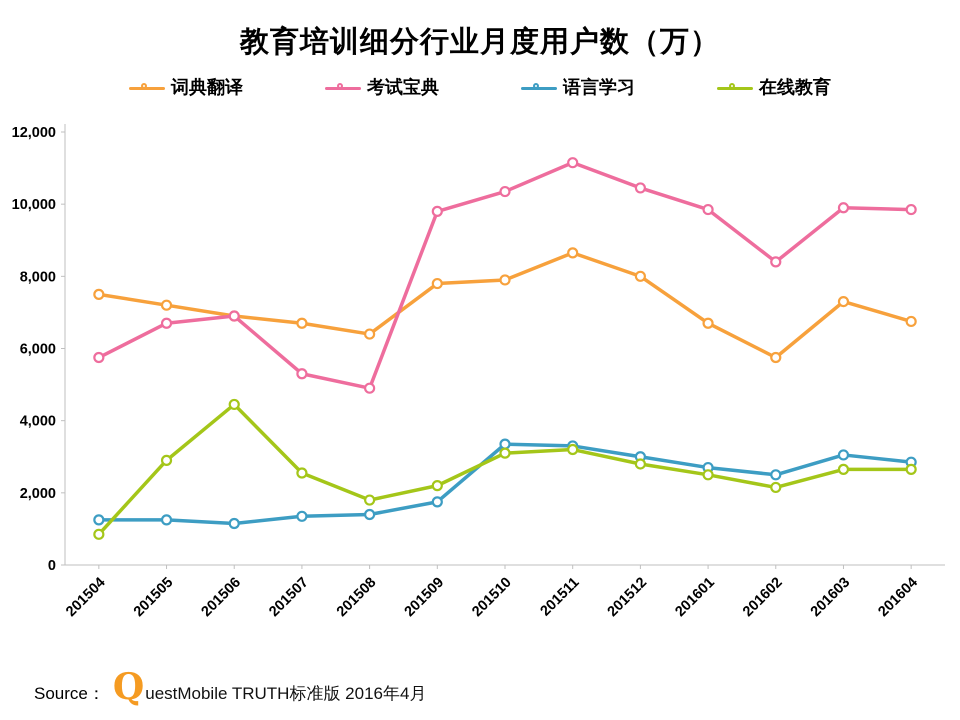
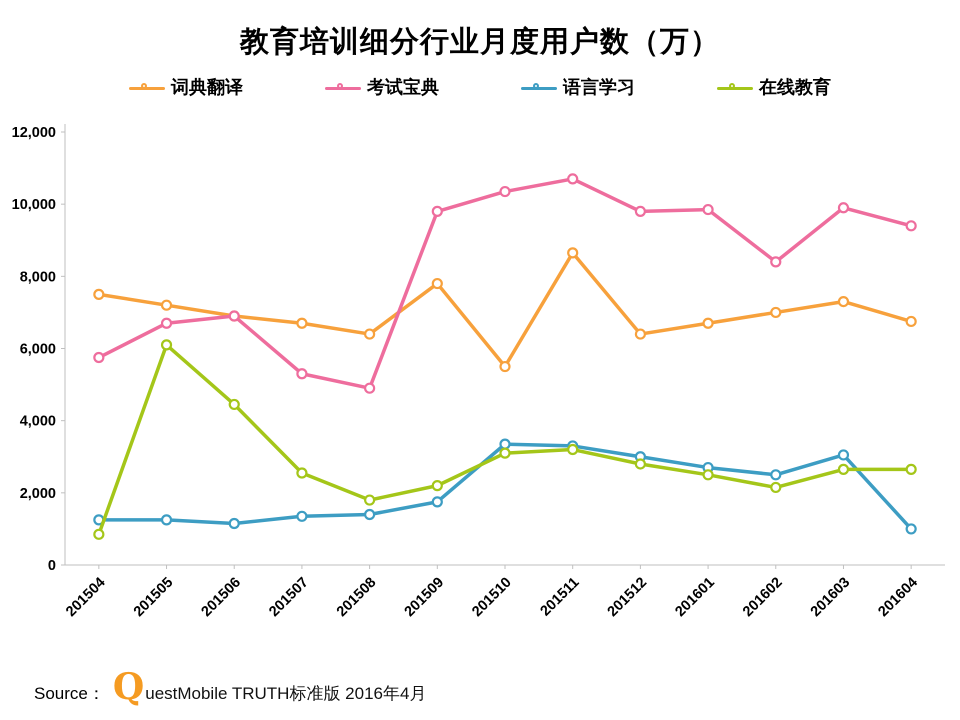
在线教育/201505: 2900 -> 6100
词典翻译/201510: 7900 -> 5500
考试宝典/201511: 11200 -> 10700
词典翻译/201512: 8000 -> 6400
考试宝典/201512: 10400 -> 9800
词典翻译/201602: 5800 -> 7000
考试宝典/201604: 9800 -> 9400
语言学习/201604: 2800 -> 1000
